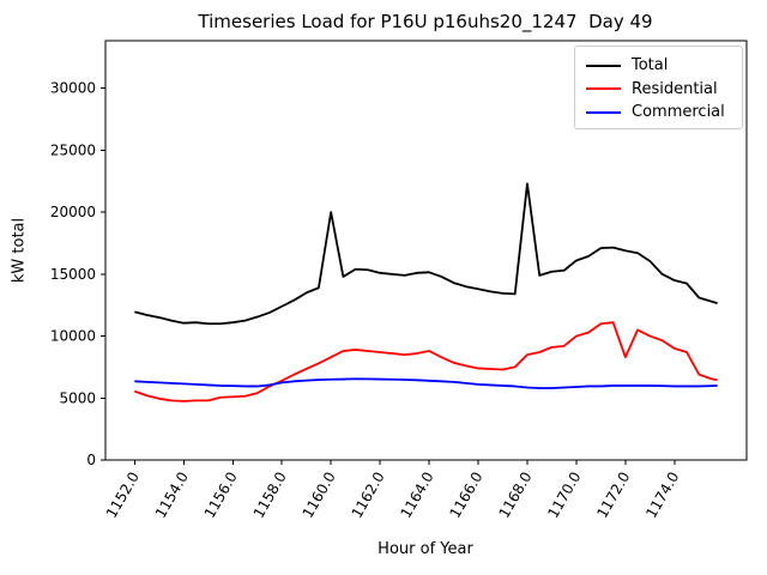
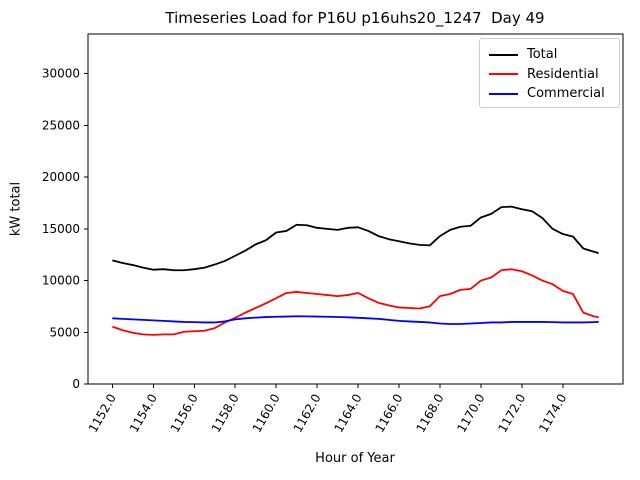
Total/1160.0: 20000 -> 14600
Total/1168.0: 22300 -> 14300
Residential/1172.0: 8300 -> 10900
